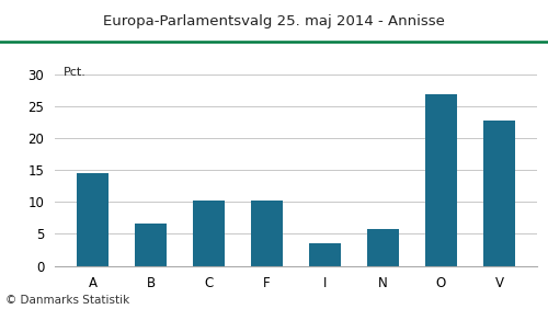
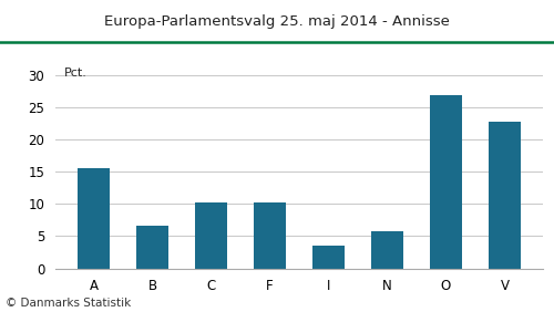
A: 14.5 -> 15.6
